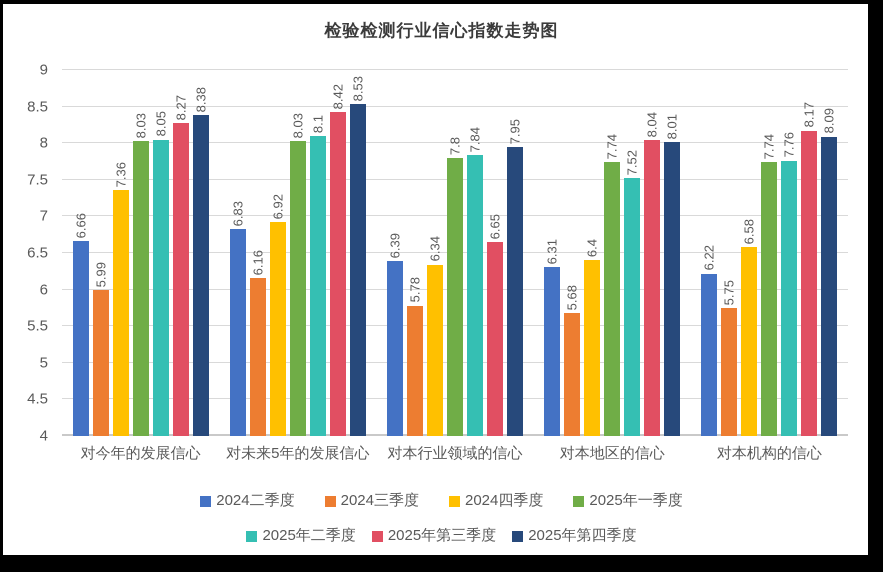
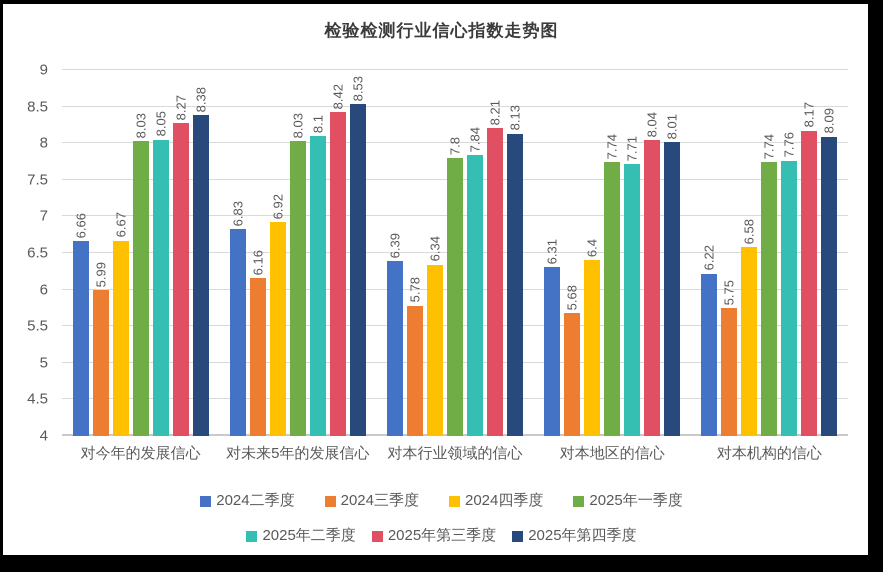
2024四季度/对今年的发展信心: 7.36 -> 6.67
2025年第三季度/对本行业领域的信心: 6.65 -> 8.21
2025年第四季度/对本行业领域的信心: 7.95 -> 8.13
2025年二季度/对本地区的信心: 7.52 -> 7.71
